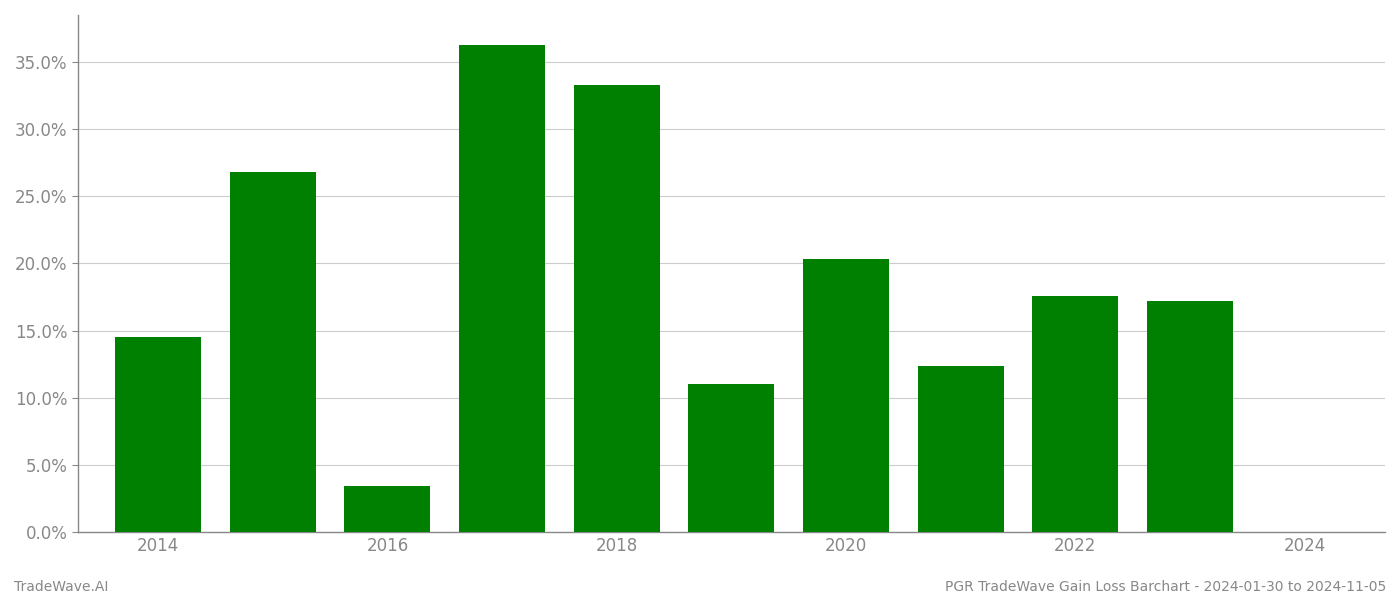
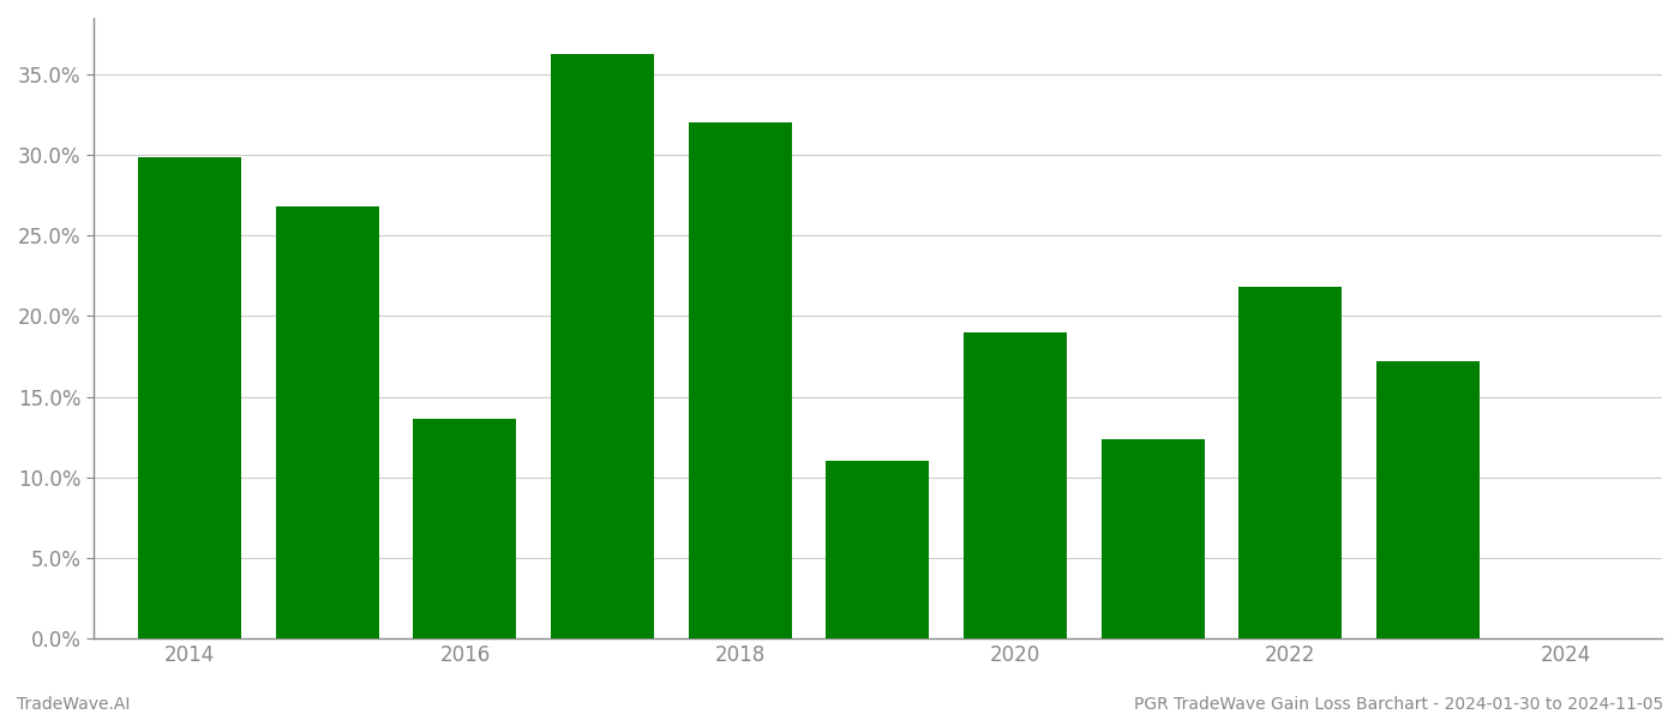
2014: 14.5% -> 29.9%
2016: 3.4% -> 13.6%
2018: 33.3% -> 32.0%
2020: 20.3% -> 19.0%
2022: 17.6% -> 21.8%
